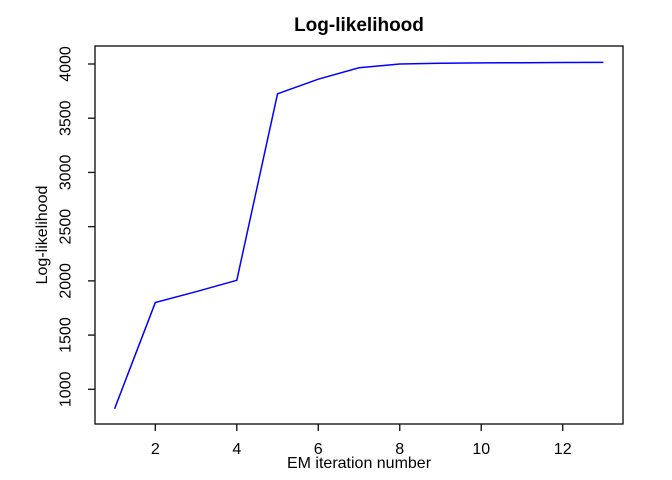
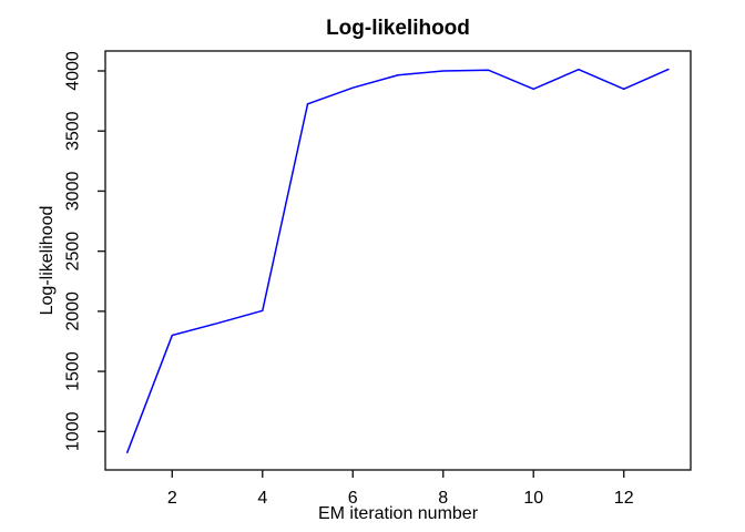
10: 4010 -> 3850
12: 4010 -> 3850
